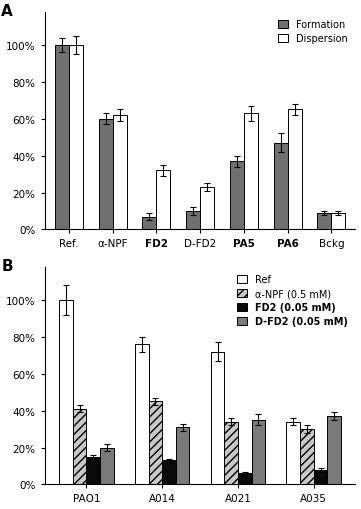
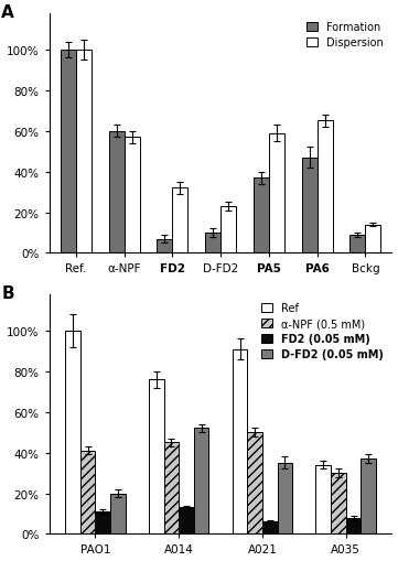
Dispersion/α-NPF: 62% -> 57%
Dispersion/PA5: 63% -> 59%
Dispersion/Bckg: 9% -> 14%
FD2 (0.05 mM)/PAO1: 15% -> 11%
D-FD2 (0.05 mM)/A014: 31% -> 52%
Ref/A021: 72% -> 91%
α-NPF (0.5 mM)/A021: 34% -> 50%
